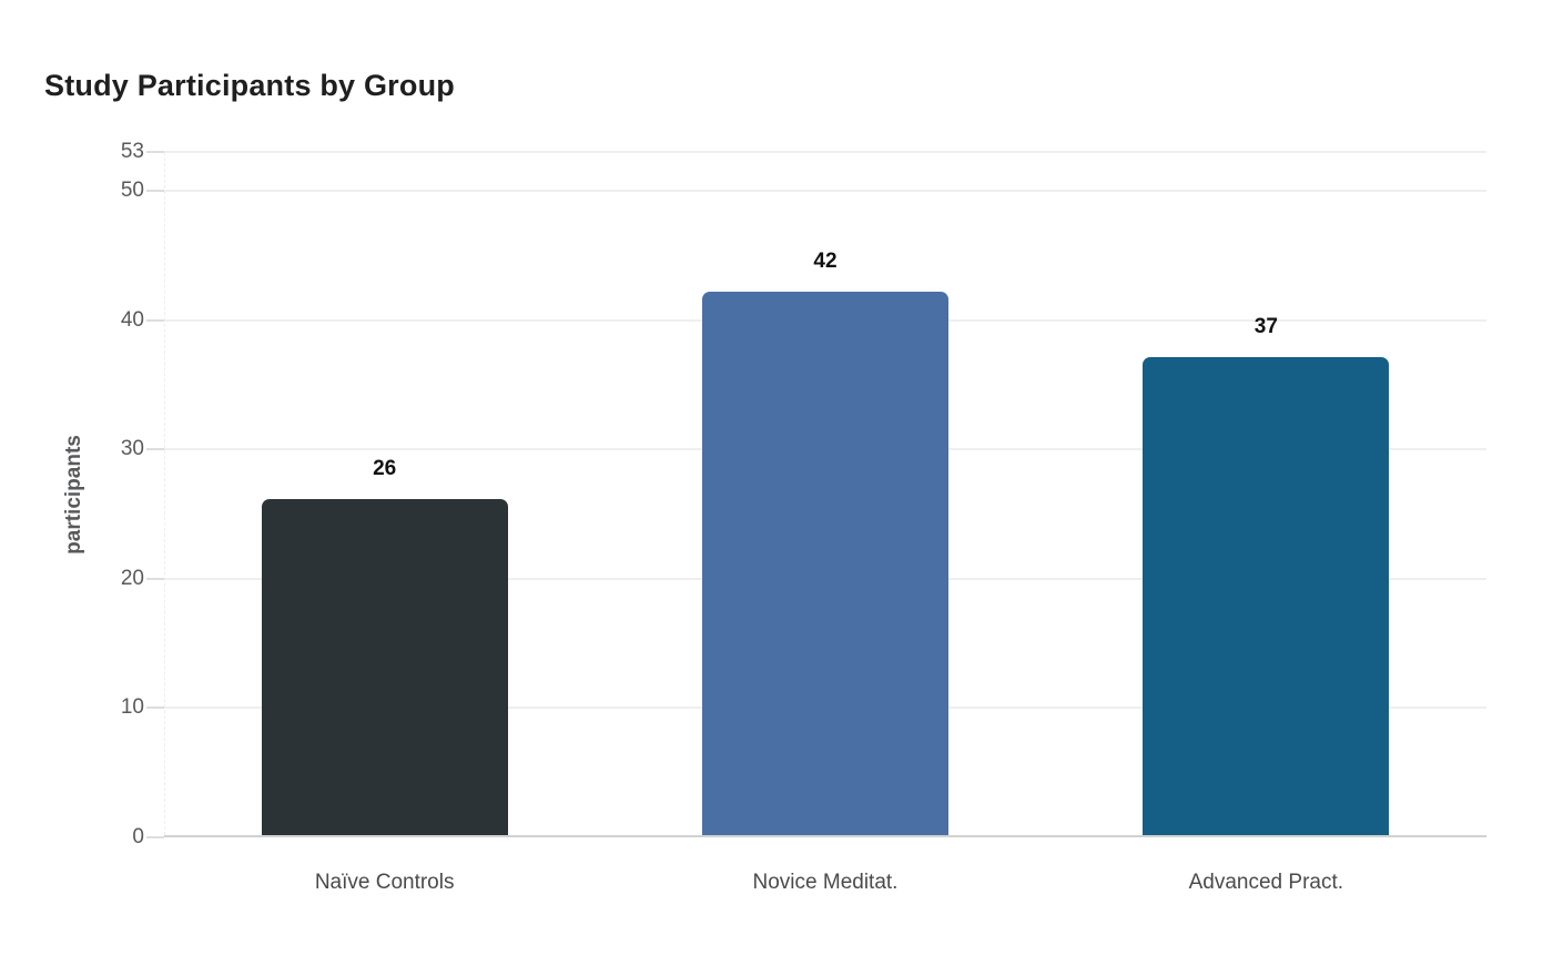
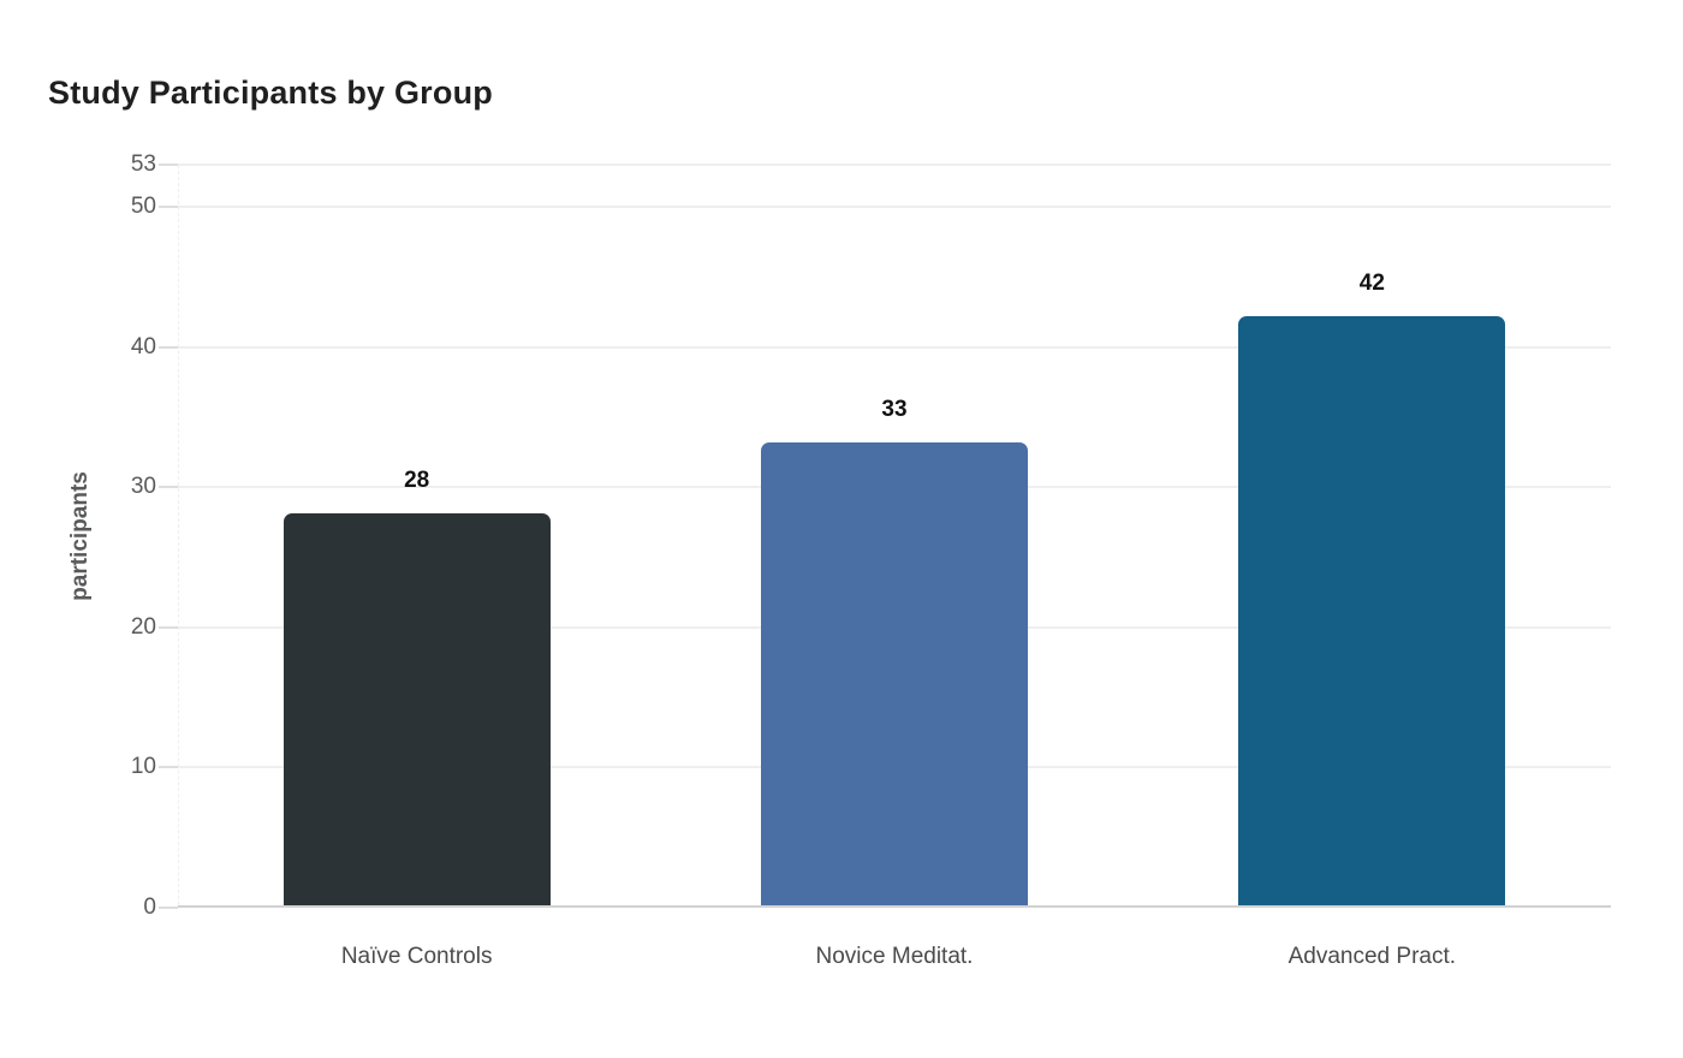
Naïve Controls: 26 -> 28
Novice Meditat.: 42 -> 33
Advanced Pract.: 37 -> 42
